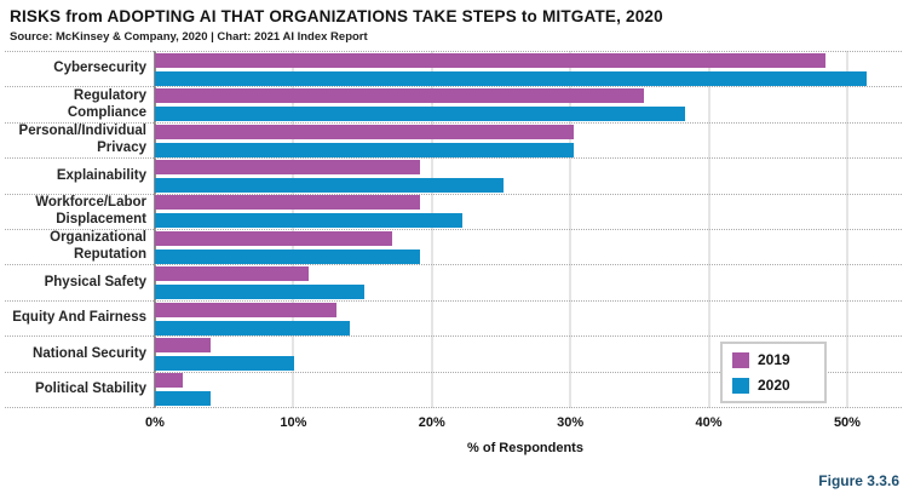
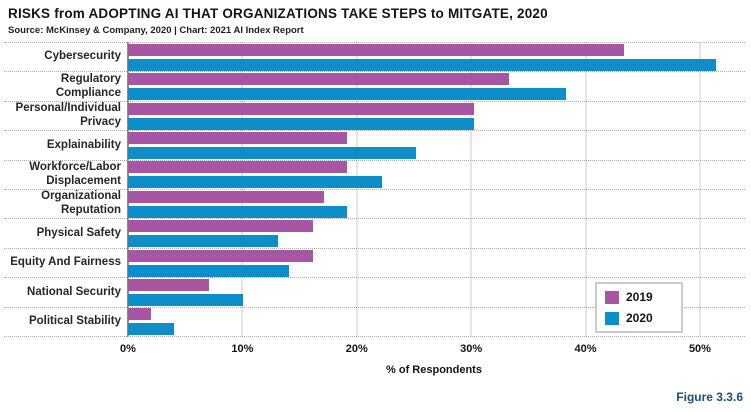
2019/Cybersecurity: 48% -> 43%
2019/Regulatory Compliance: 35% -> 33%
2019/Physical Safety: 11% -> 16%
2020/Physical Safety: 15% -> 13%
2019/Equity And Fairness: 13% -> 16%
2019/National Security: 4% -> 7%
